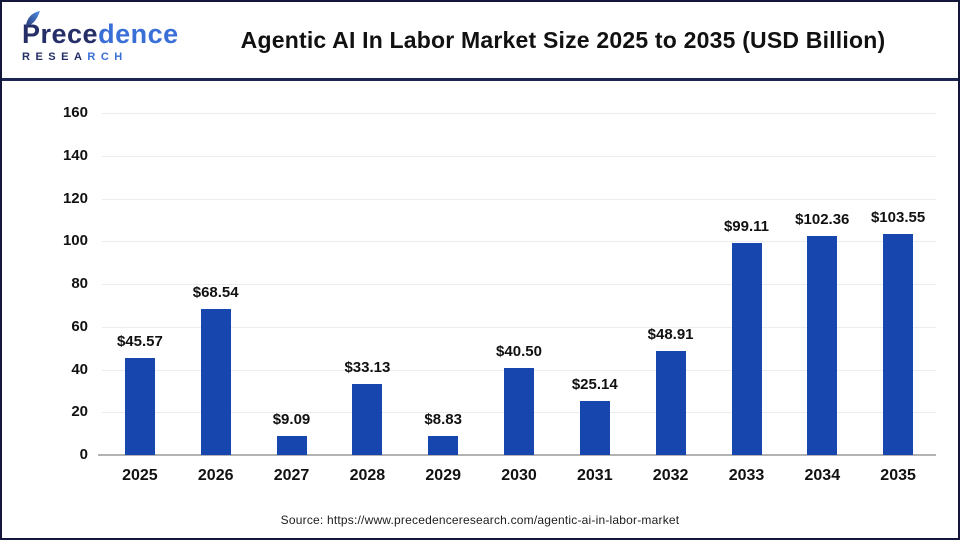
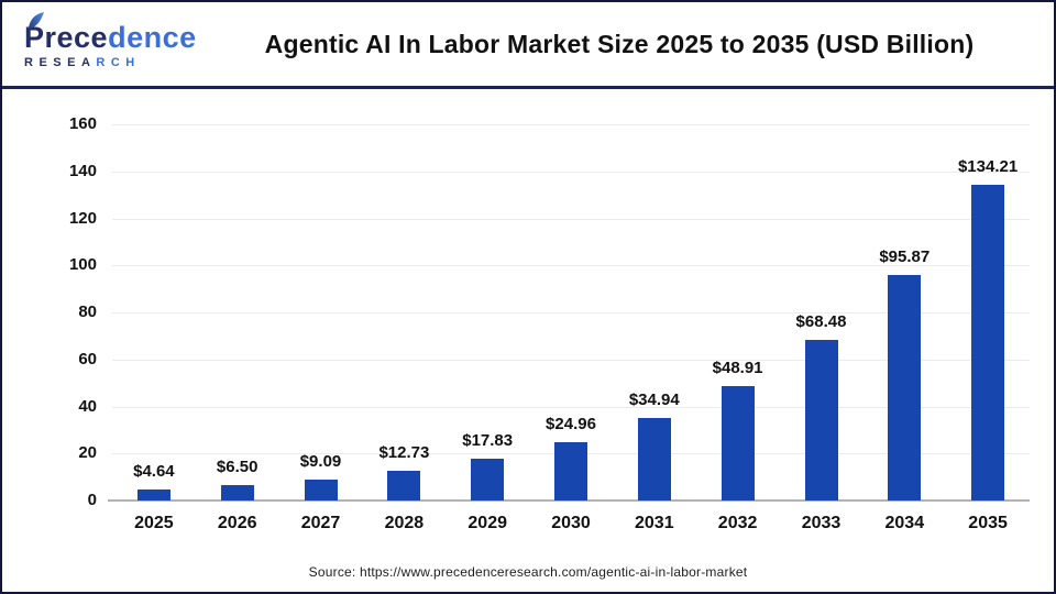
2025: $45.57 -> $4.64
2026: $68.54 -> $6.50
2028: $33.13 -> $12.73
2029: $8.83 -> $17.83
2030: $40.50 -> $24.96
2031: $25.14 -> $34.94
2033: $99.11 -> $68.48
2034: $102.36 -> $95.87
2035: $103.55 -> $134.21
